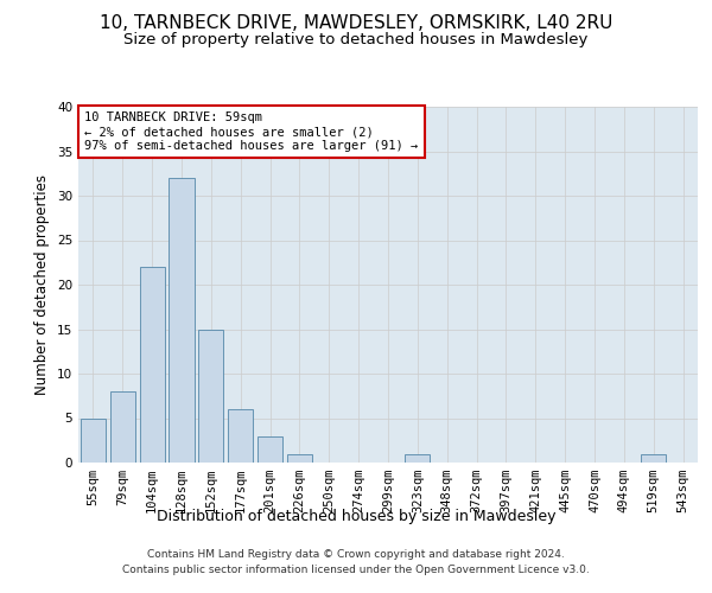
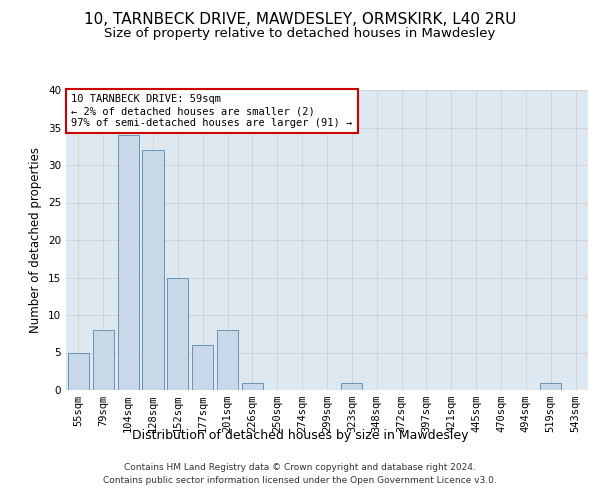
104sqm: 22 -> 34
201sqm: 3 -> 8
